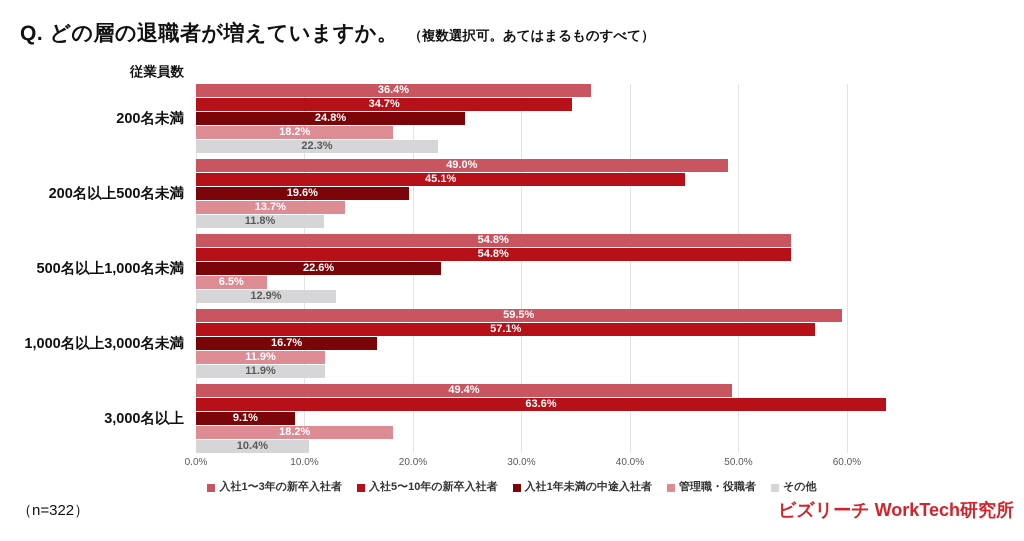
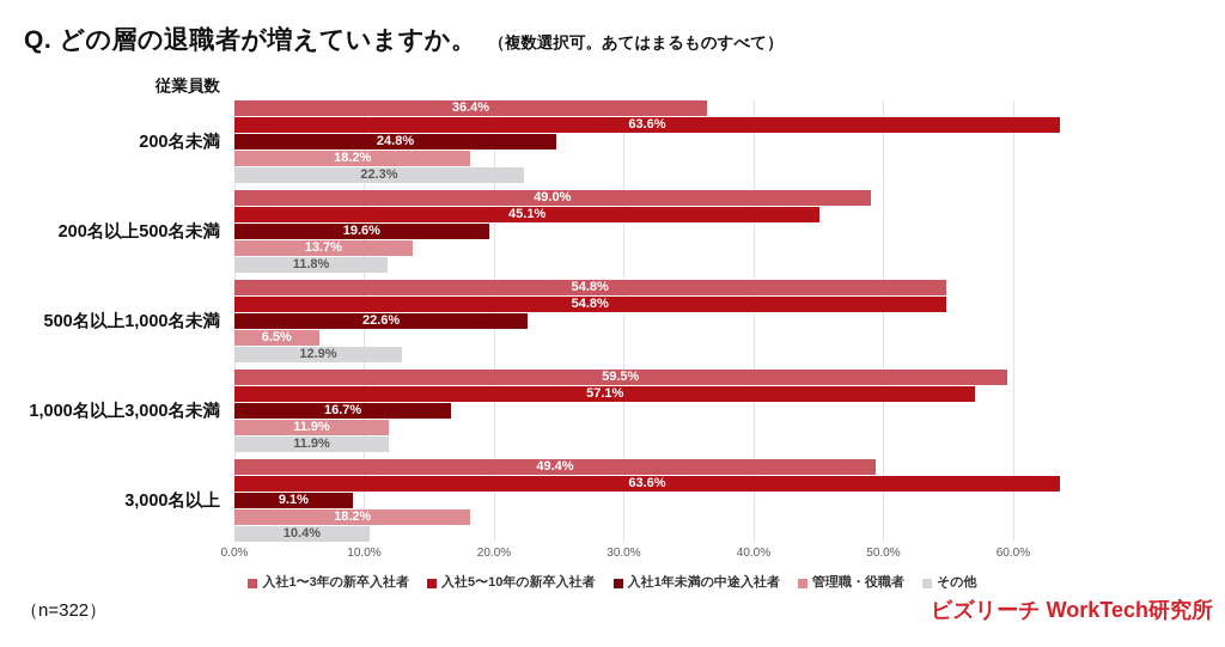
入社5〜10年の新卒入社者/200名未満: 34.7% -> 63.6%
